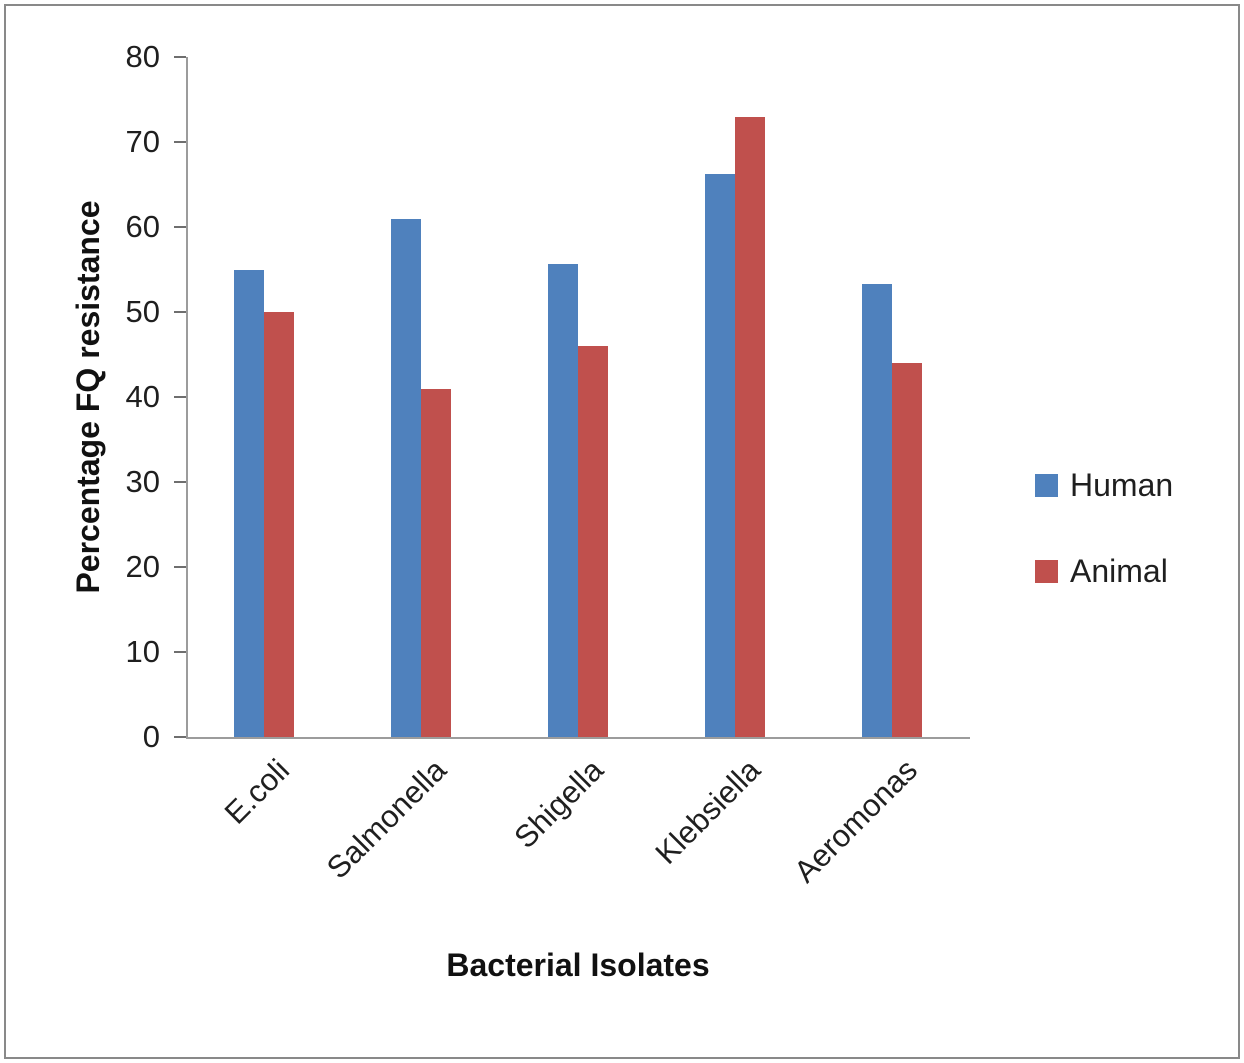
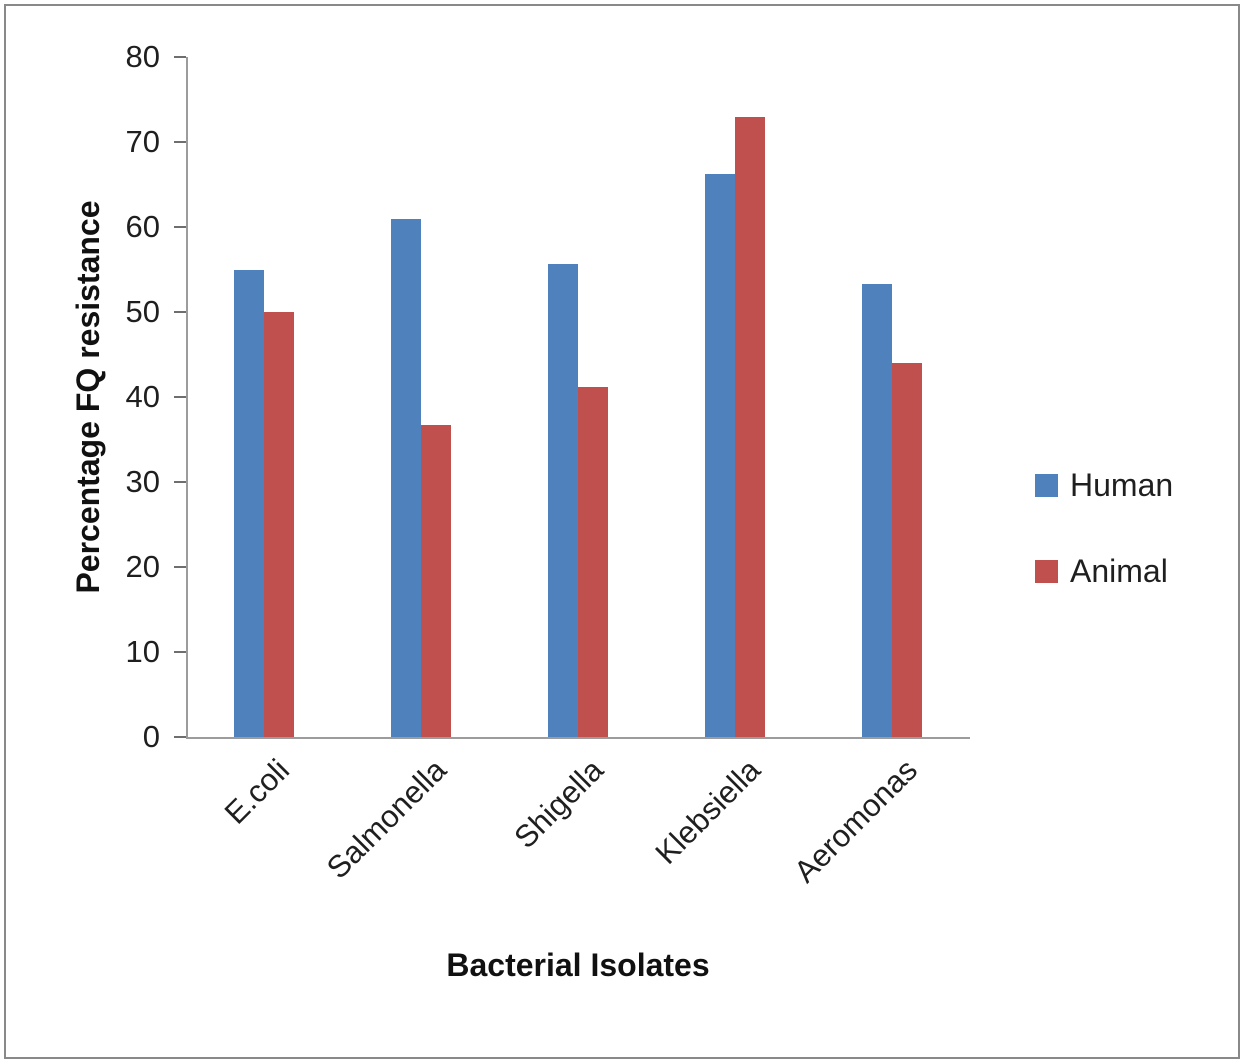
Animal/Salmonella: 41 -> 37
Animal/Shigella: 46 -> 41
